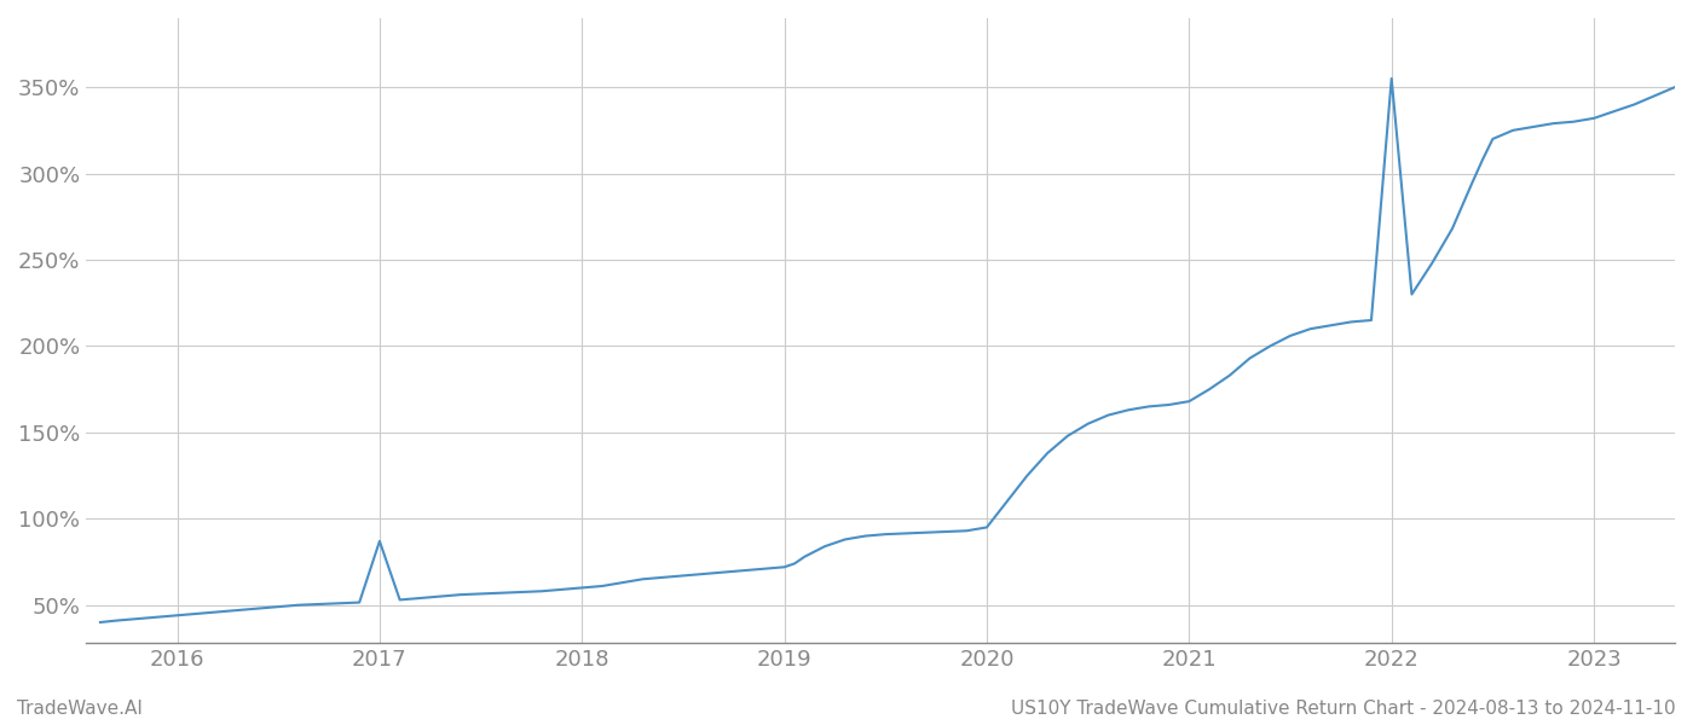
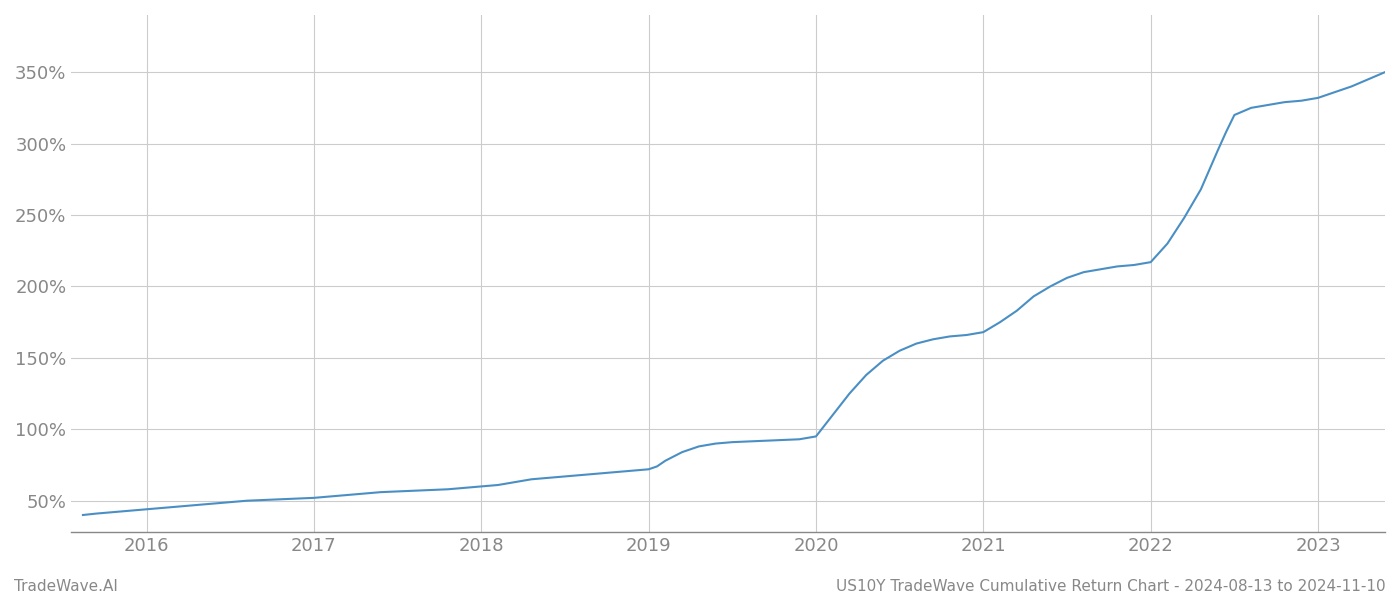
2017: 87% -> 52%
2022: 355% -> 217%
